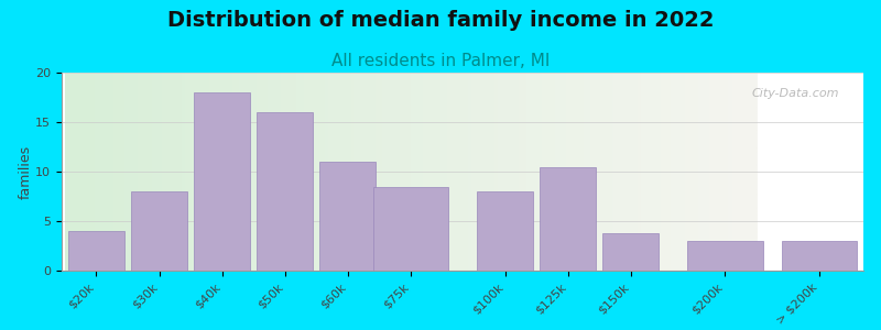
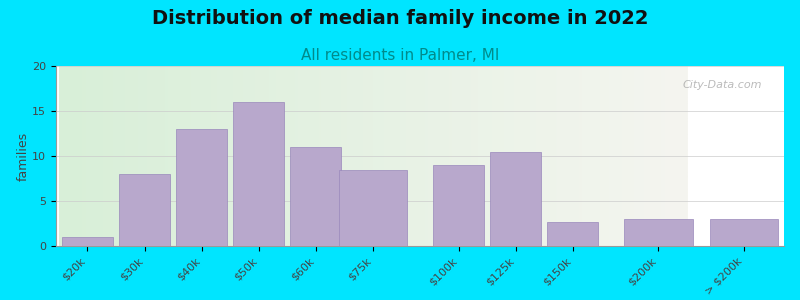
$20k: 4.0 -> 1.0
$40k: 18.0 -> 13.0
$100k: 8.0 -> 9.0
$150k: 3.8 -> 2.7
